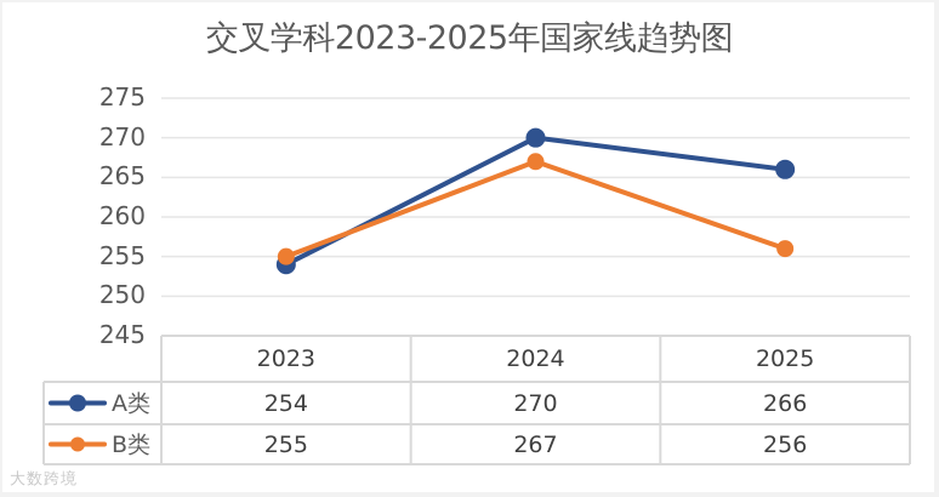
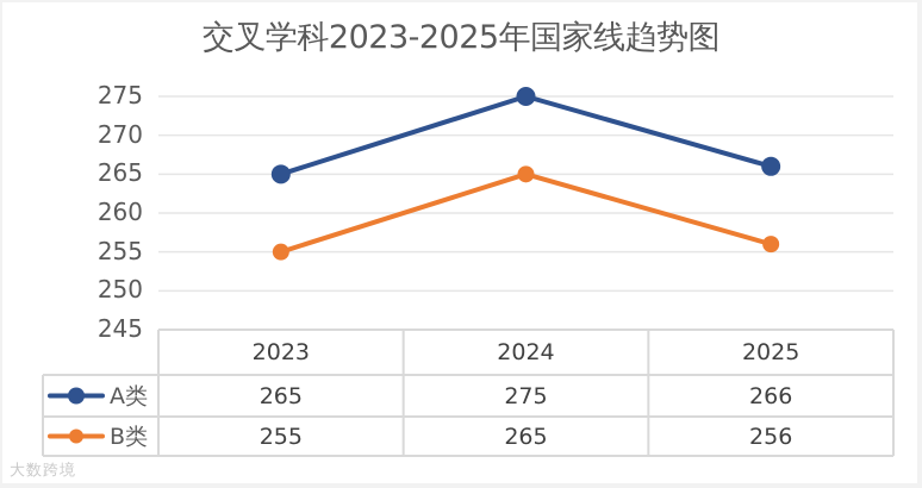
A类/2023: 254 -> 265
A类/2024: 270 -> 275
B类/2024: 267 -> 265
